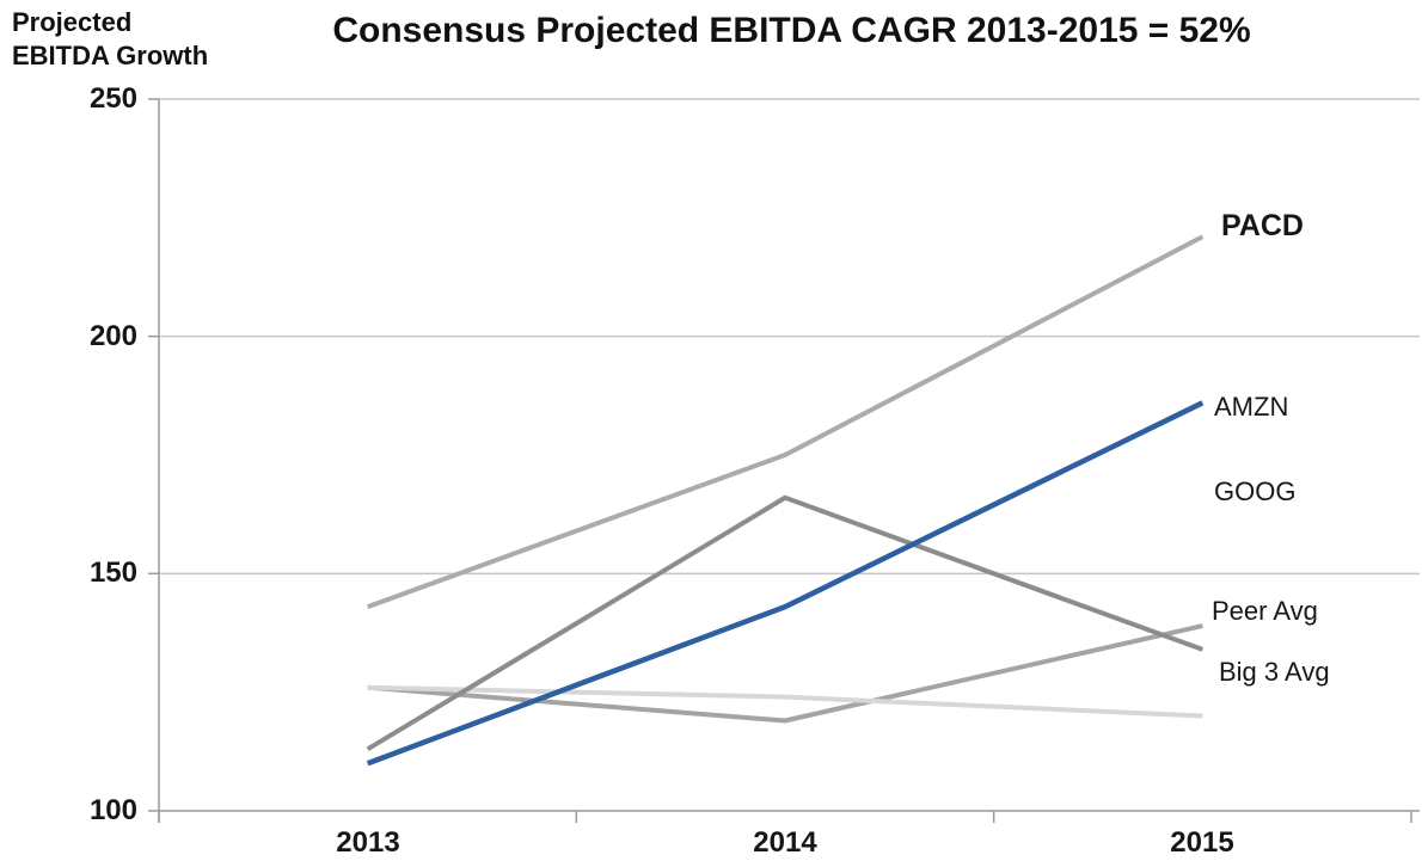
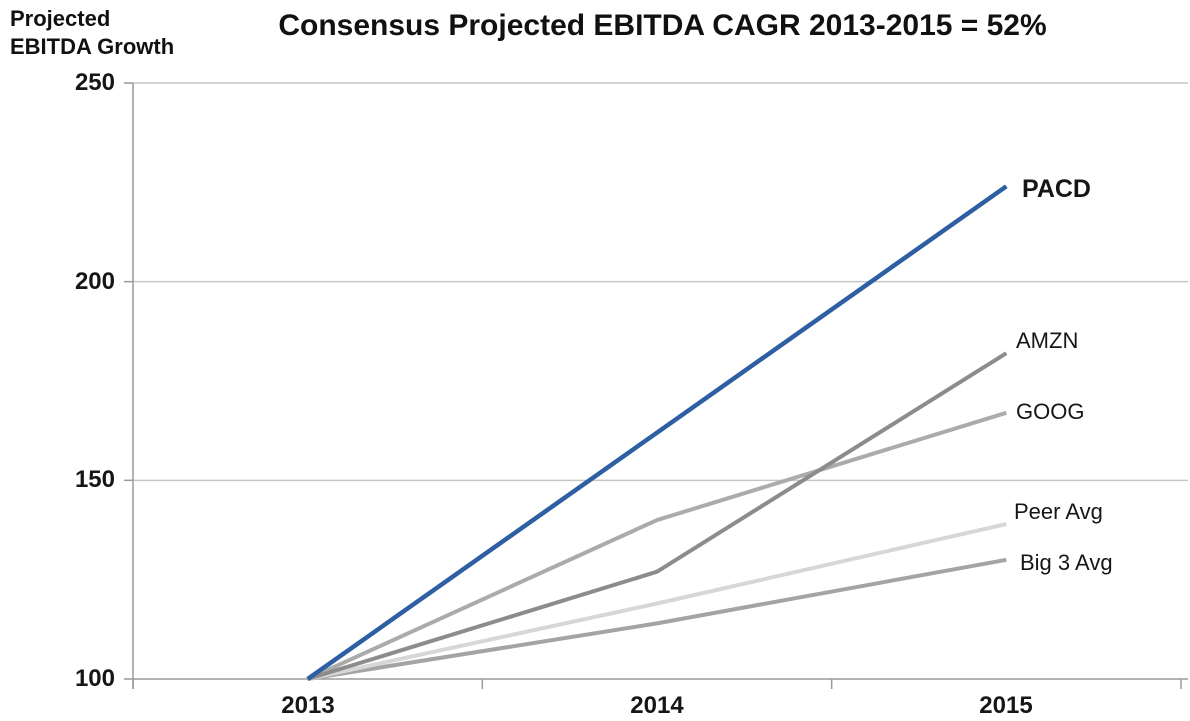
PACD/2013: 110 -> 100
AMZN/2013: 113 -> 100
GOOG/2013: 143 -> 100
Peer Avg/2013: 126 -> 100
Big 3 Avg/2013: 126 -> 100
PACD/2014: 143 -> 162
AMZN/2014: 166 -> 127
GOOG/2014: 175 -> 140
Peer Avg/2014: 124 -> 119
Big 3 Avg/2014: 119 -> 114
PACD/2015: 186 -> 224
AMZN/2015: 134 -> 182
GOOG/2015: 221 -> 167
Peer Avg/2015: 120 -> 139
Big 3 Avg/2015: 139 -> 130
